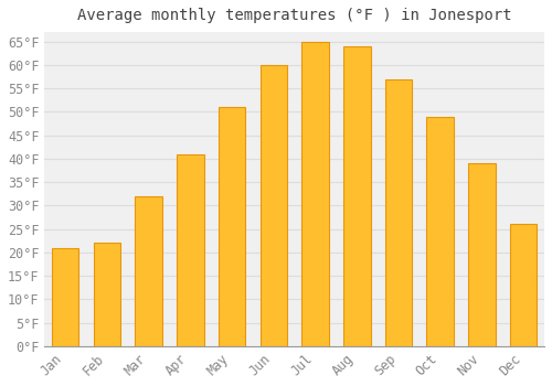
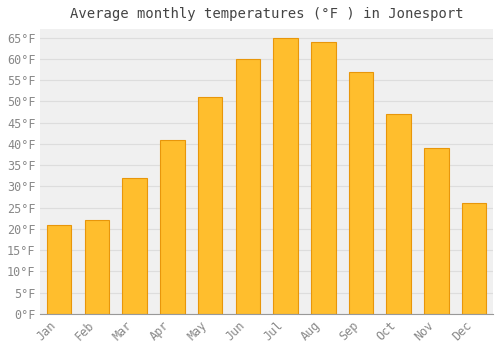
Oct: 49°F -> 47°F
